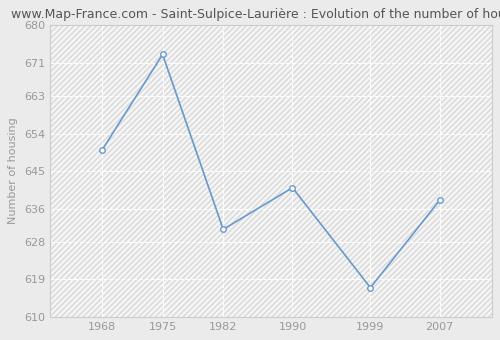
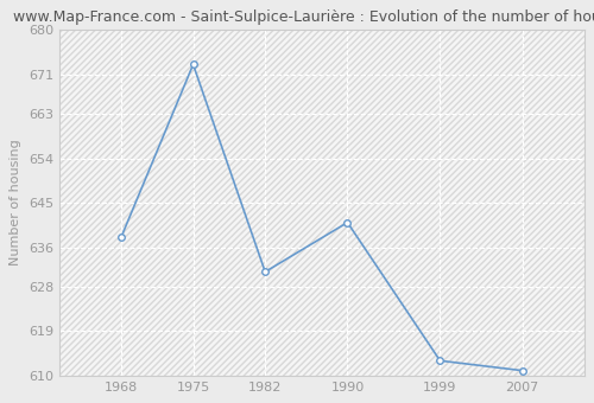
1968: 650 -> 638
1999: 617 -> 613
2007: 638 -> 611
